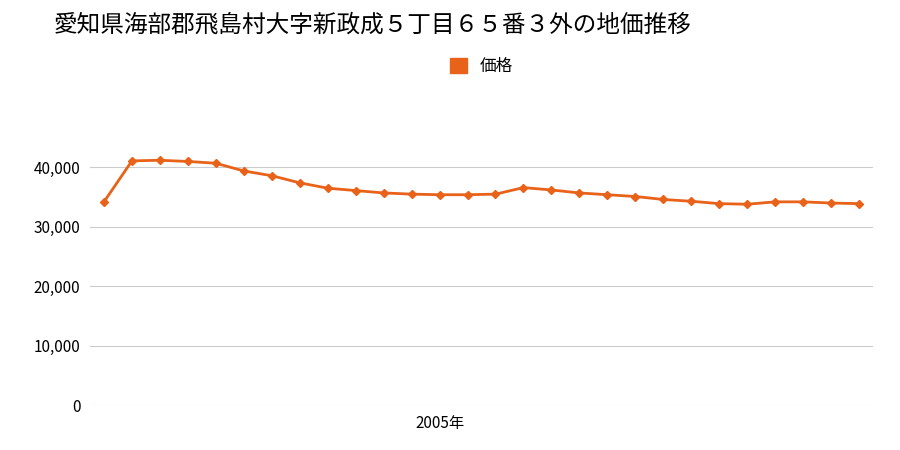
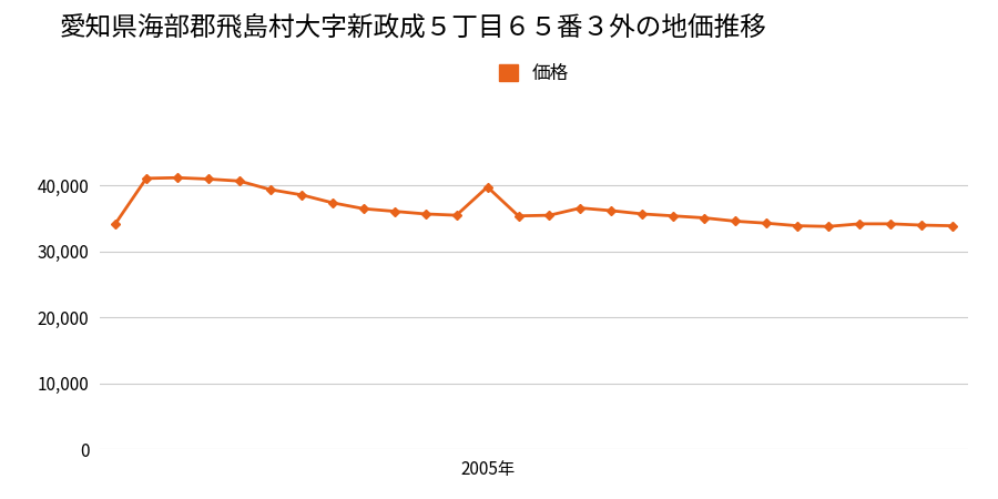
2005年: 35,400 -> 39,800
